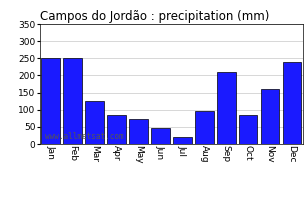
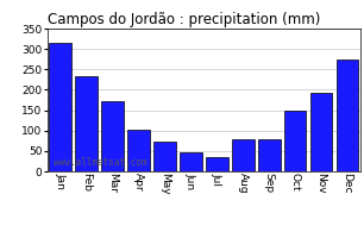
Jan: 250 -> 315
Feb: 250 -> 233
Mar: 125 -> 172
Apr: 85 -> 103
Jul: 20 -> 35
Aug: 95 -> 78
Sep: 210 -> 80
Oct: 85 -> 148
Nov: 160 -> 193
Dec: 240 -> 273
